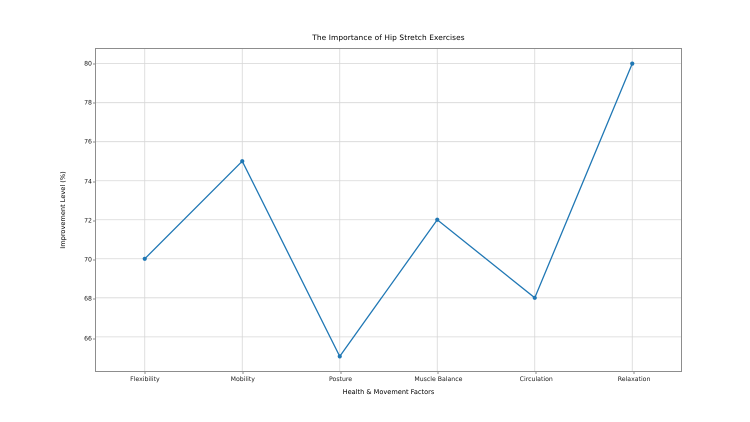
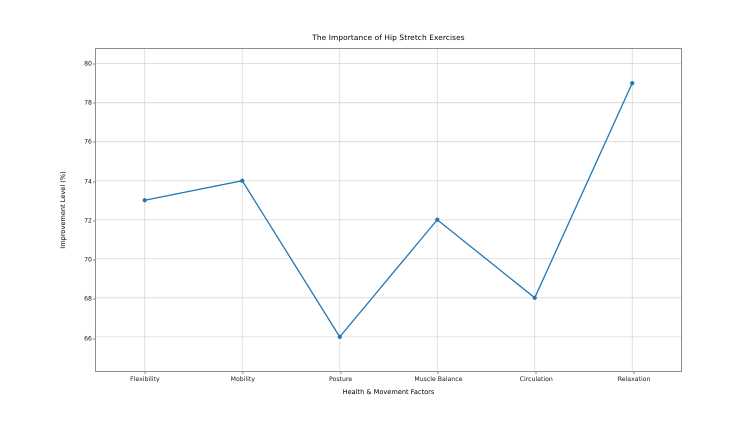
Flexibility: 70 -> 73
Mobility: 75 -> 74
Posture: 65 -> 66
Relaxation: 80 -> 79
